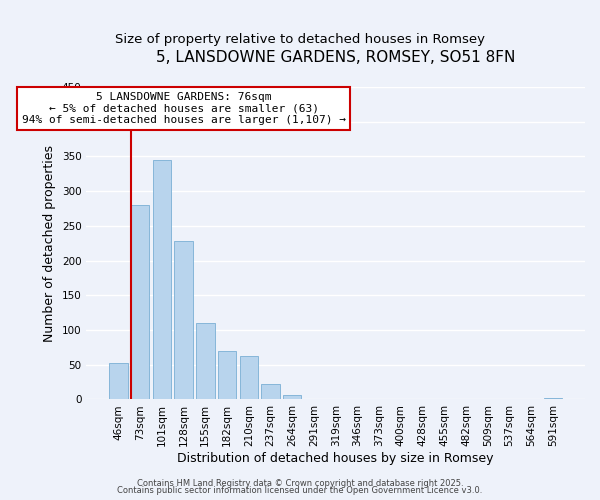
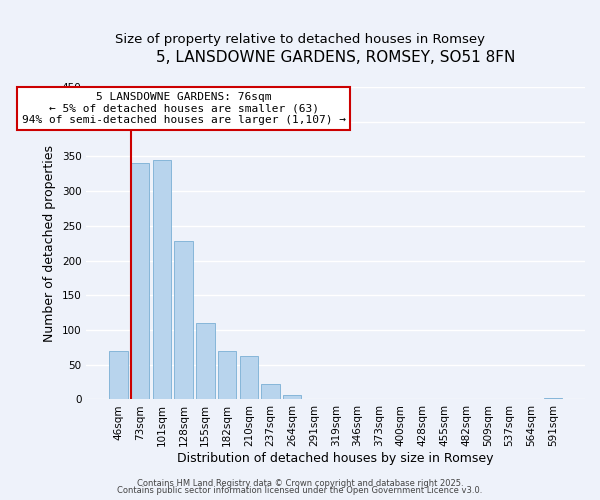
46sqm: 52 -> 70
73sqm: 280 -> 340
